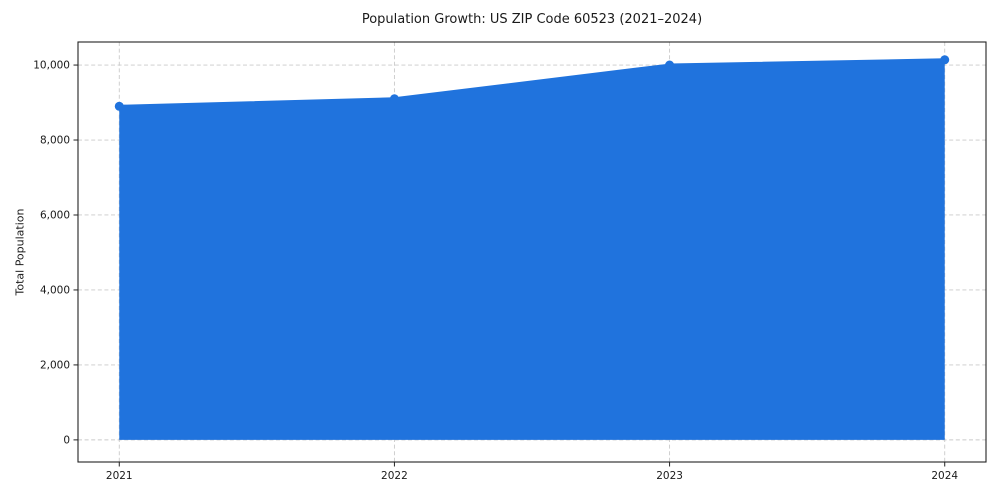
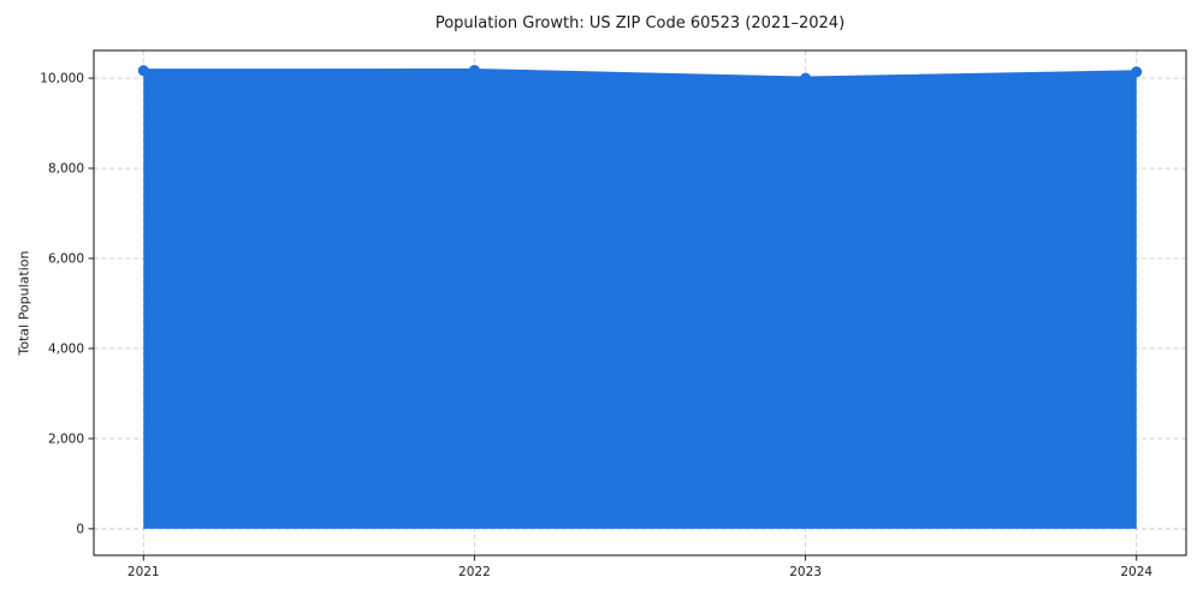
2021: 8900 -> 10200
2022: 9100 -> 10200
